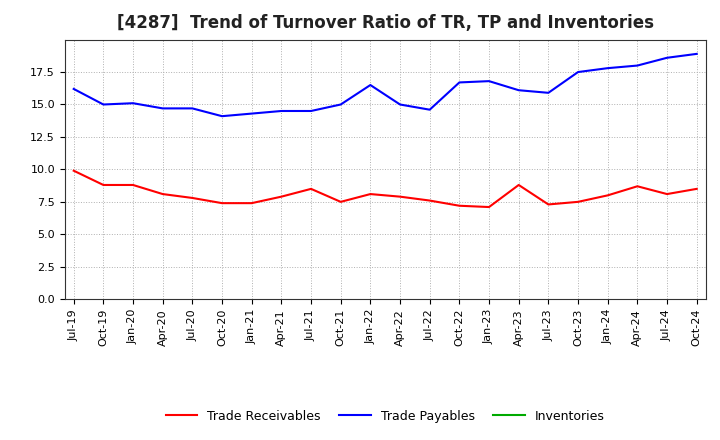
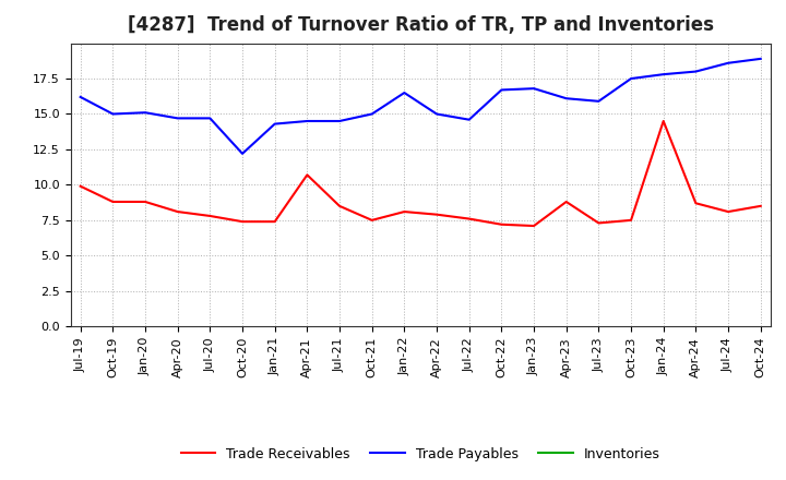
Trade Payables/Oct-20: 14.1 -> 12.2
Trade Receivables/Apr-21: 7.9 -> 10.7
Trade Receivables/Jan-24: 8.0 -> 14.5
